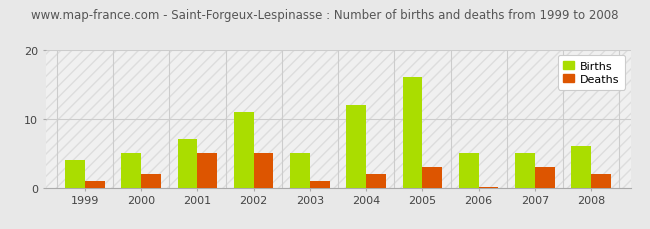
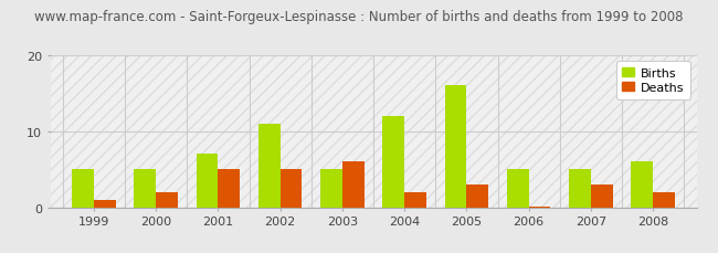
Births/1999: 4 -> 5
Deaths/2003: 1.0 -> 6.0
